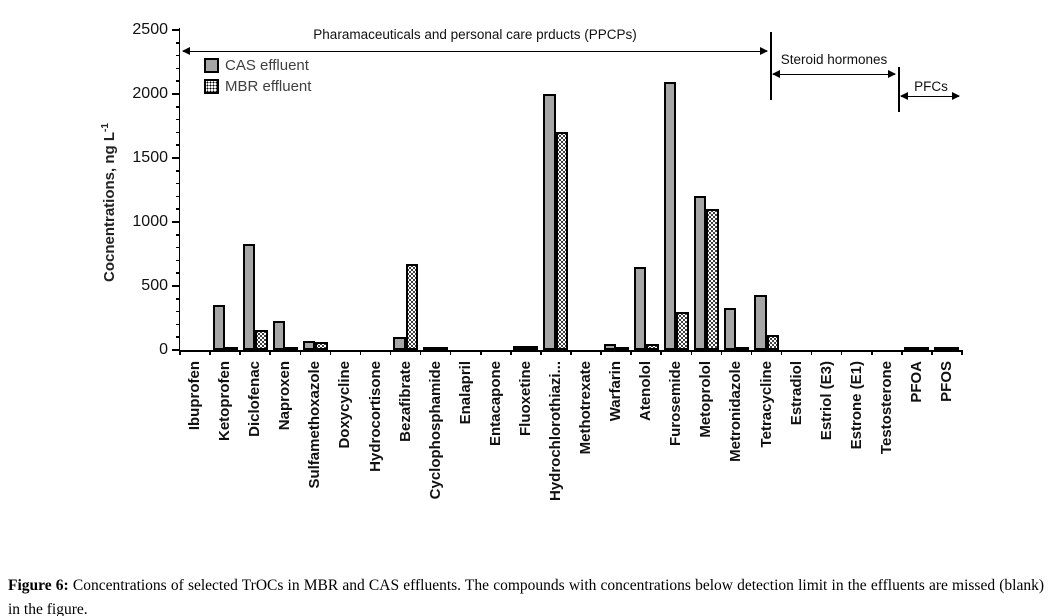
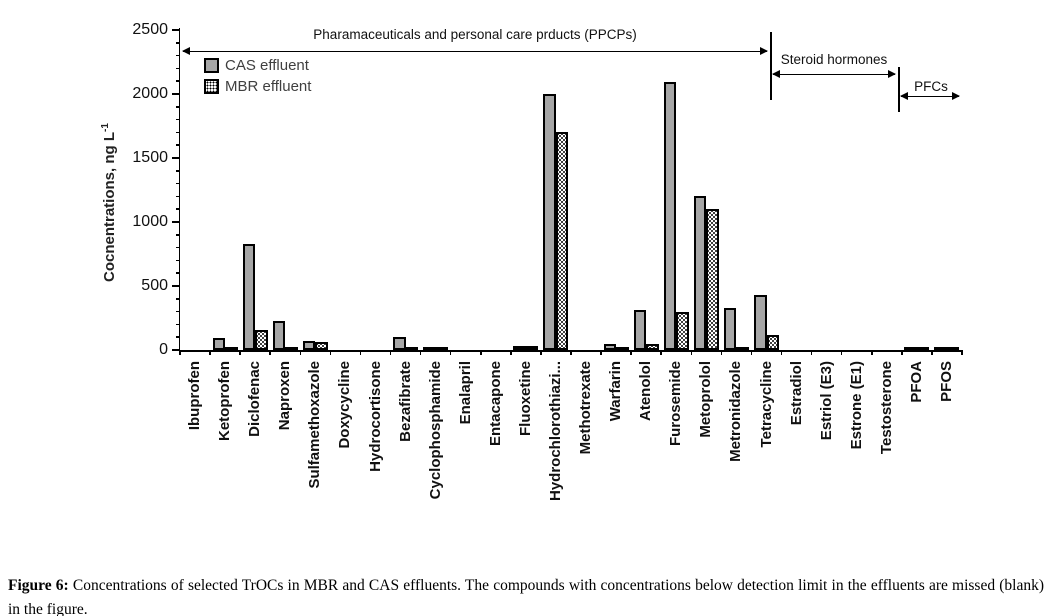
CAS effluent/Ketoprofen: 350 -> 90
MBR effluent/Bezafibrate: 670 -> 20
CAS effluent/Atenolol: 650 -> 310
